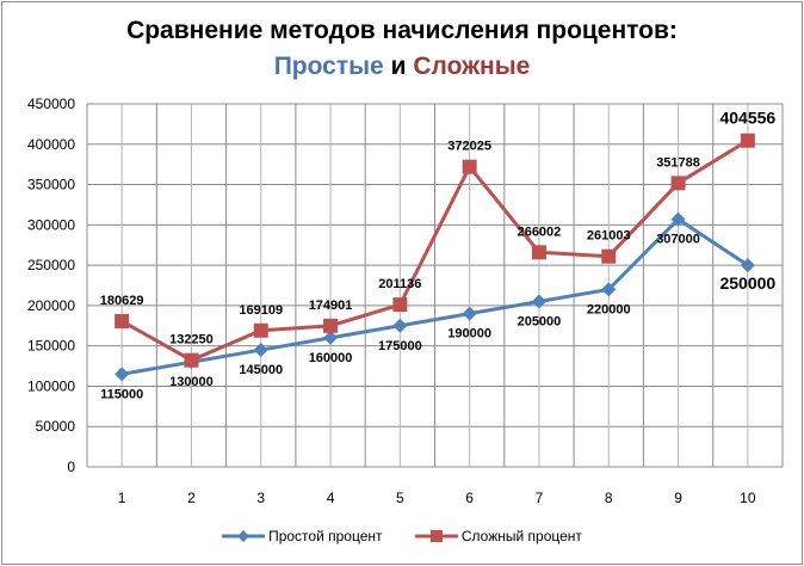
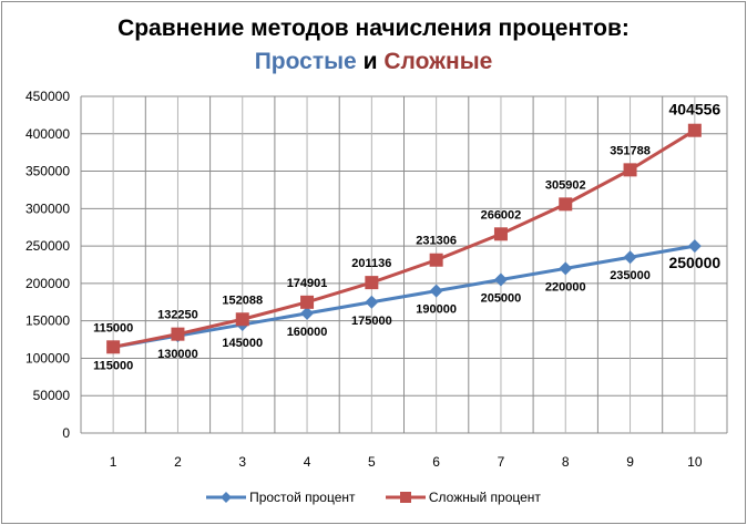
Сложный процент/1: 180629 -> 115000
Сложный процент/3: 169109 -> 152088
Сложный процент/6: 372025 -> 231306
Сложный процент/8: 261003 -> 305902
Простой процент/9: 307000 -> 235000
